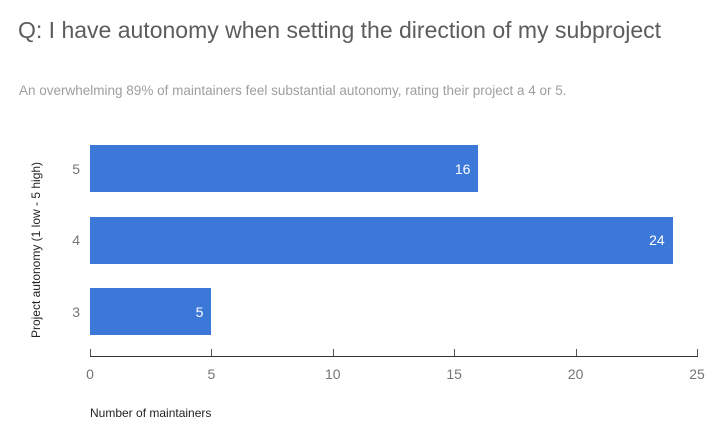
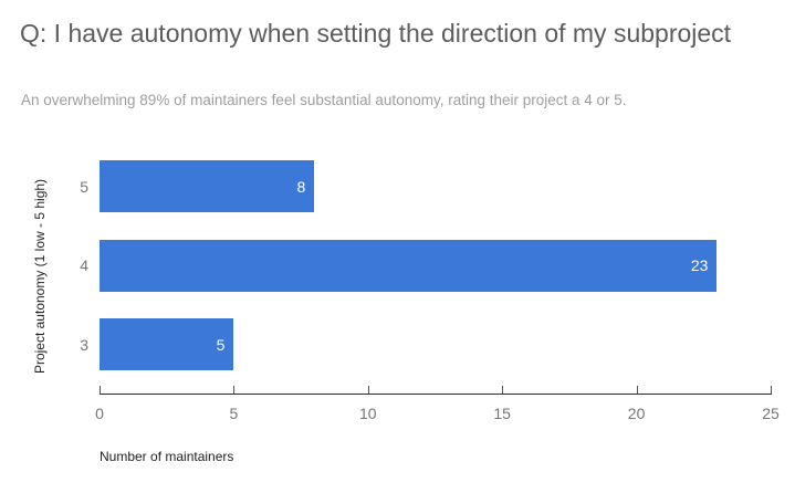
5: 16 -> 8
4: 24 -> 23
